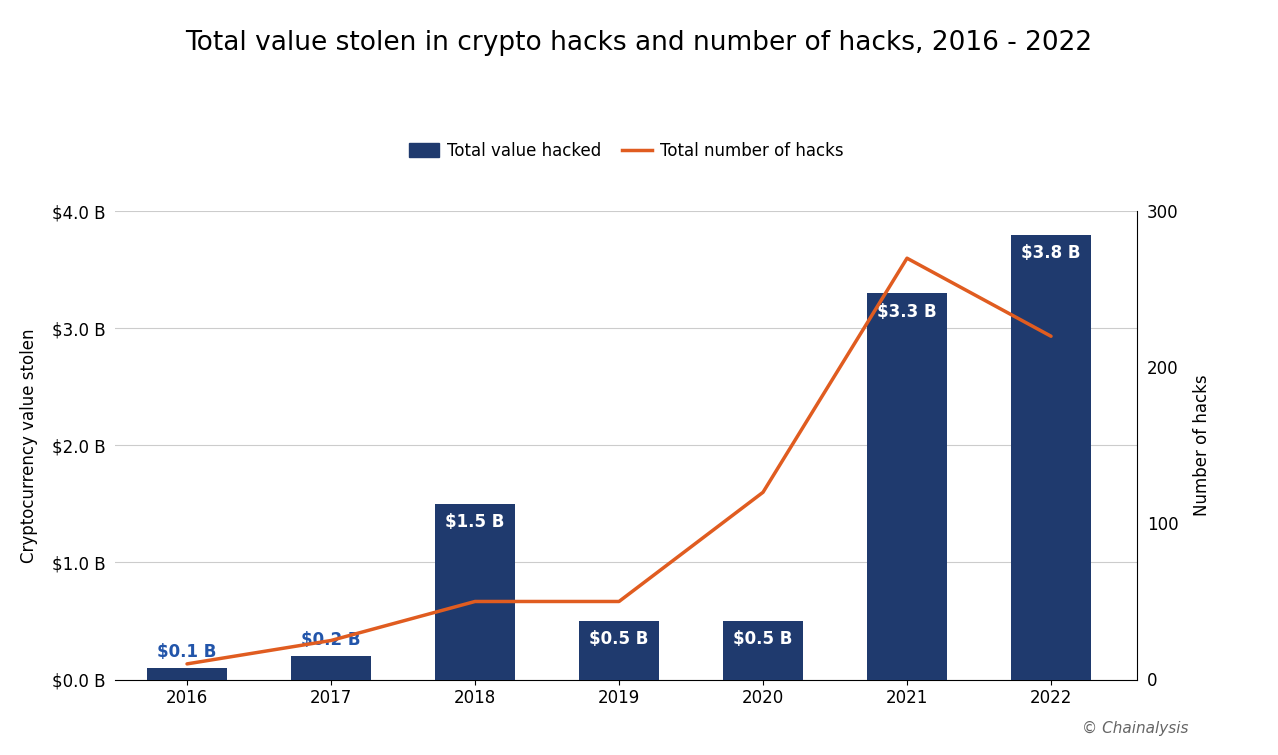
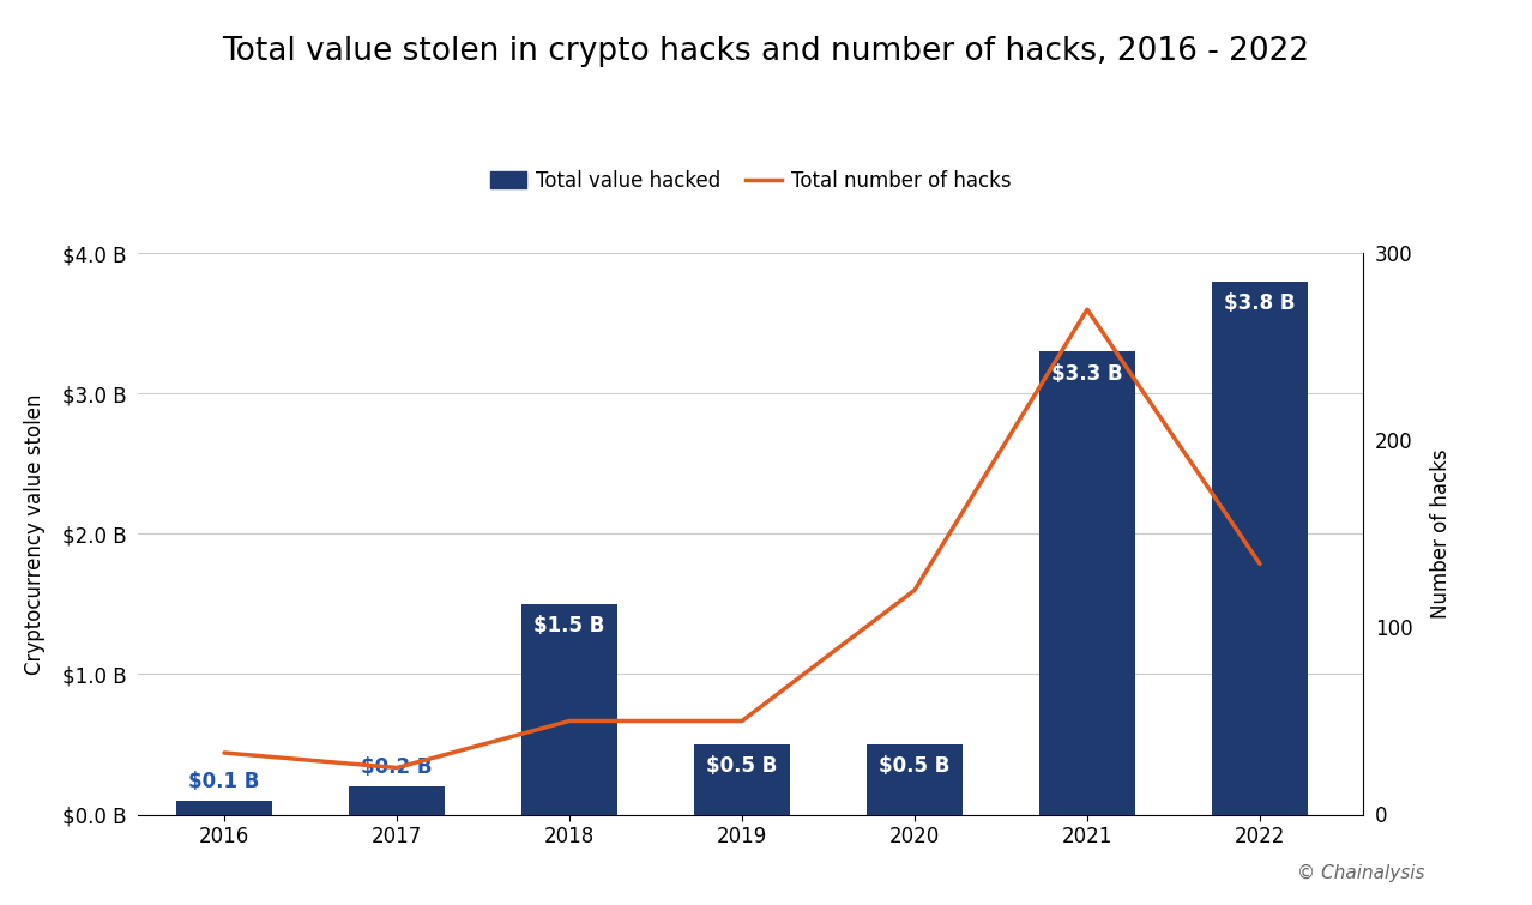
Total number of hacks/2016: 10 -> 33
Total number of hacks/2022: 220 -> 134
